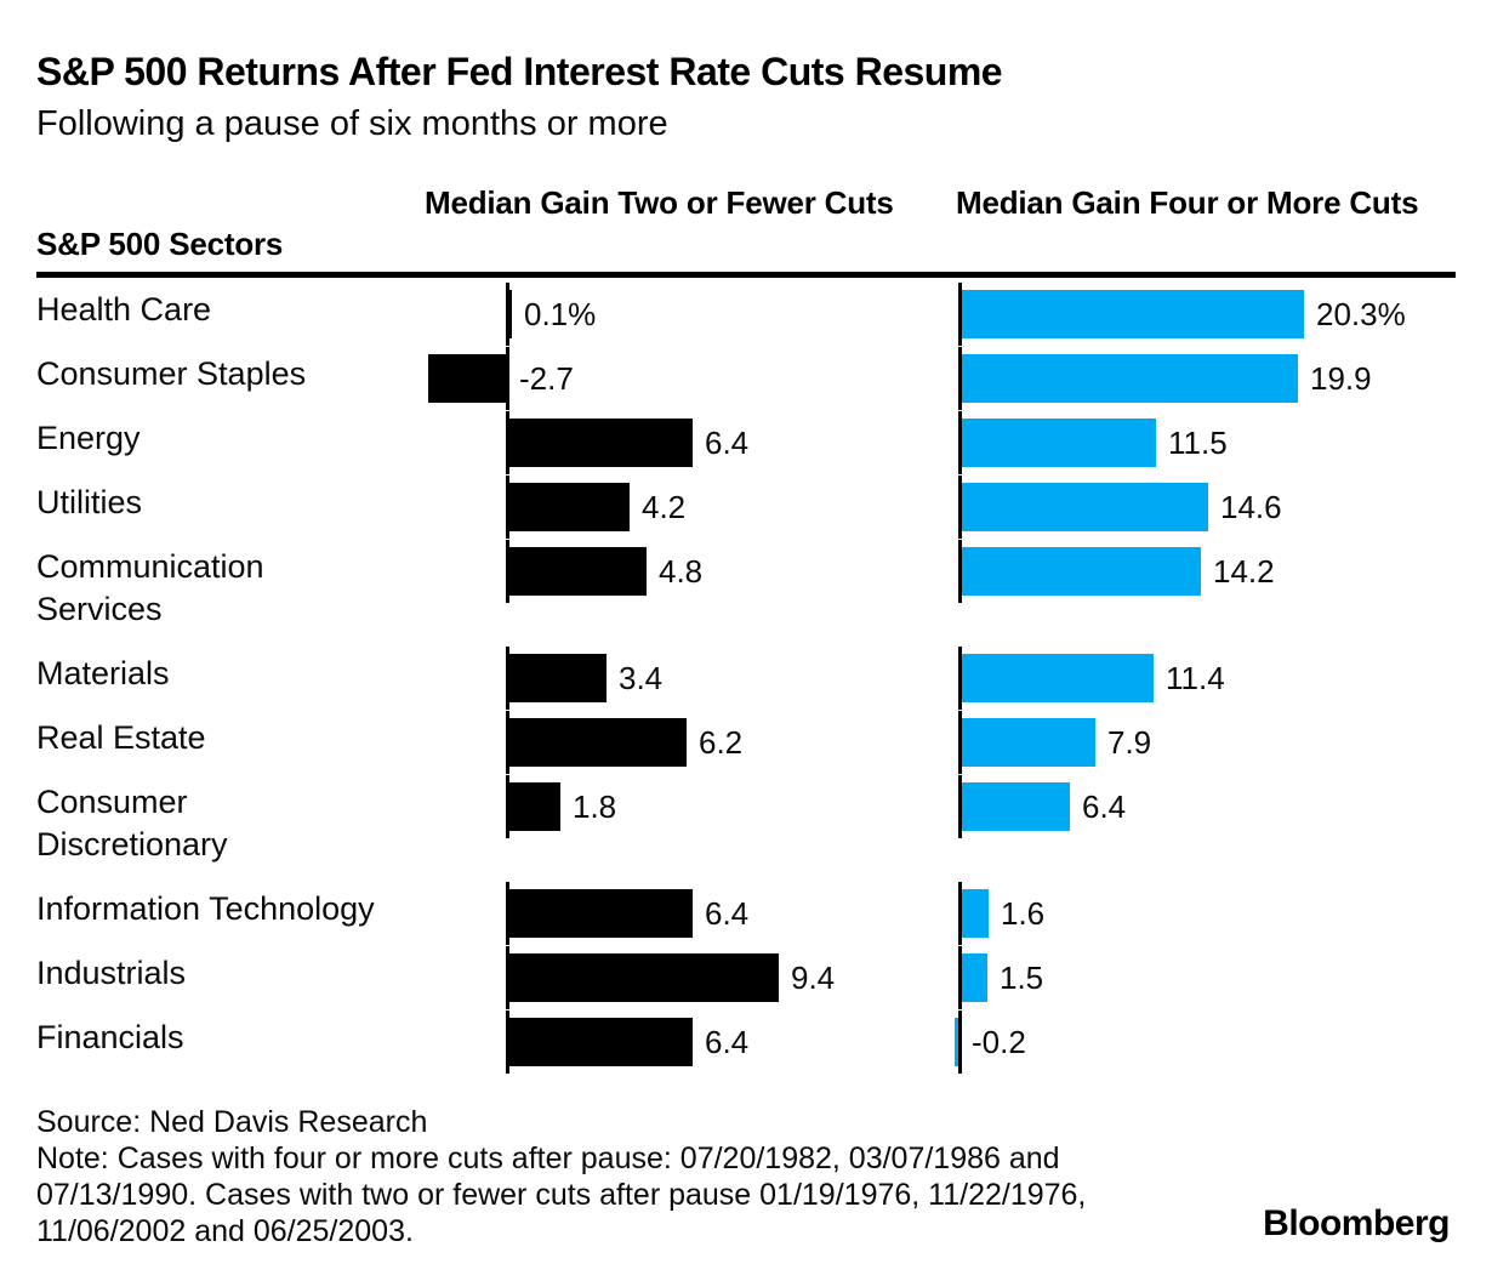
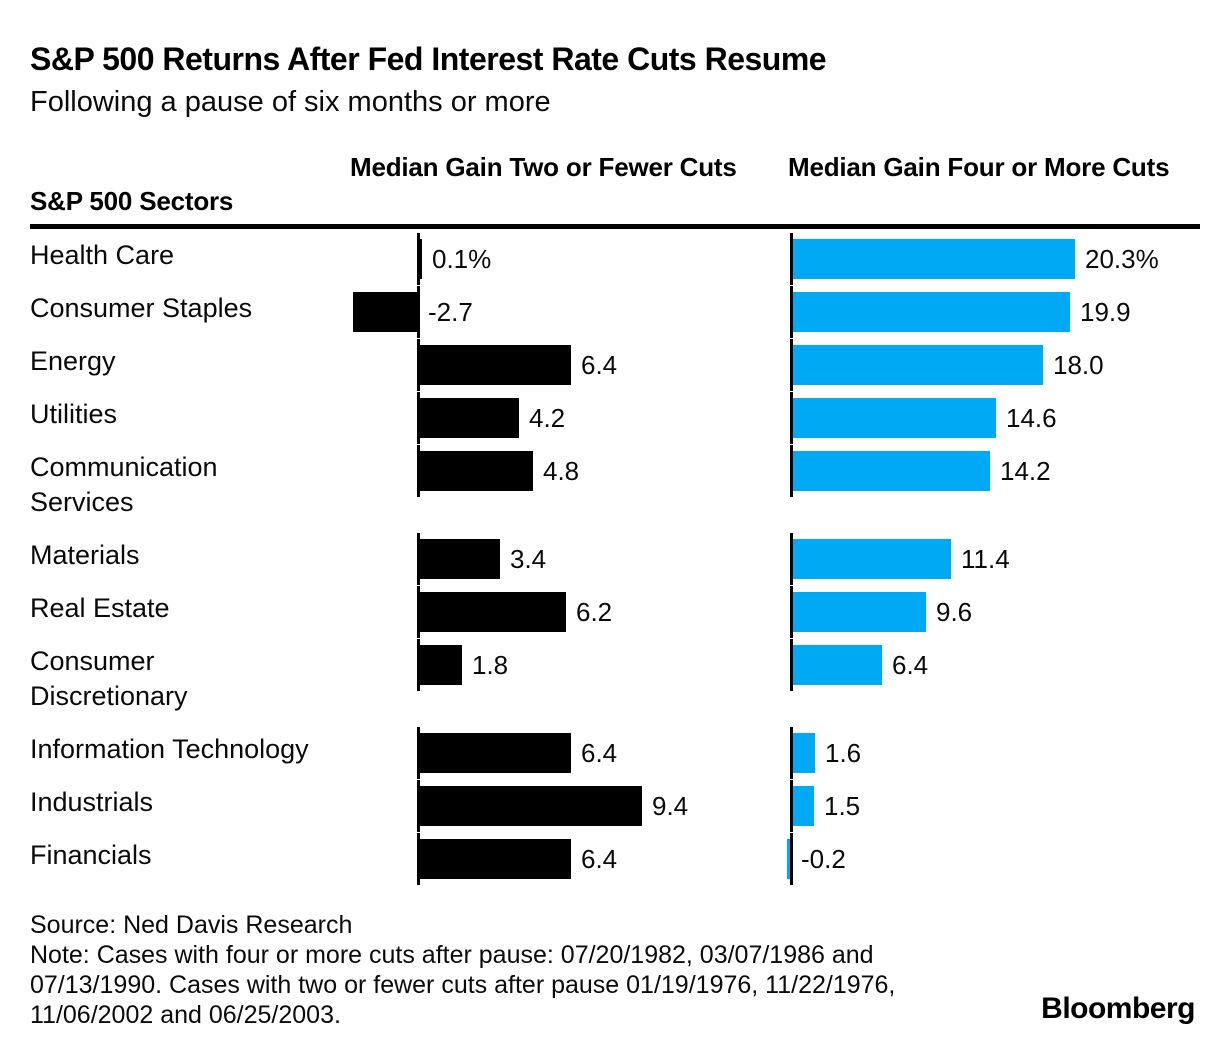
Median Gain Four or More Cuts/Energy: 11.5 -> 18.0
Median Gain Four or More Cuts/Real Estate: 7.9 -> 9.6
